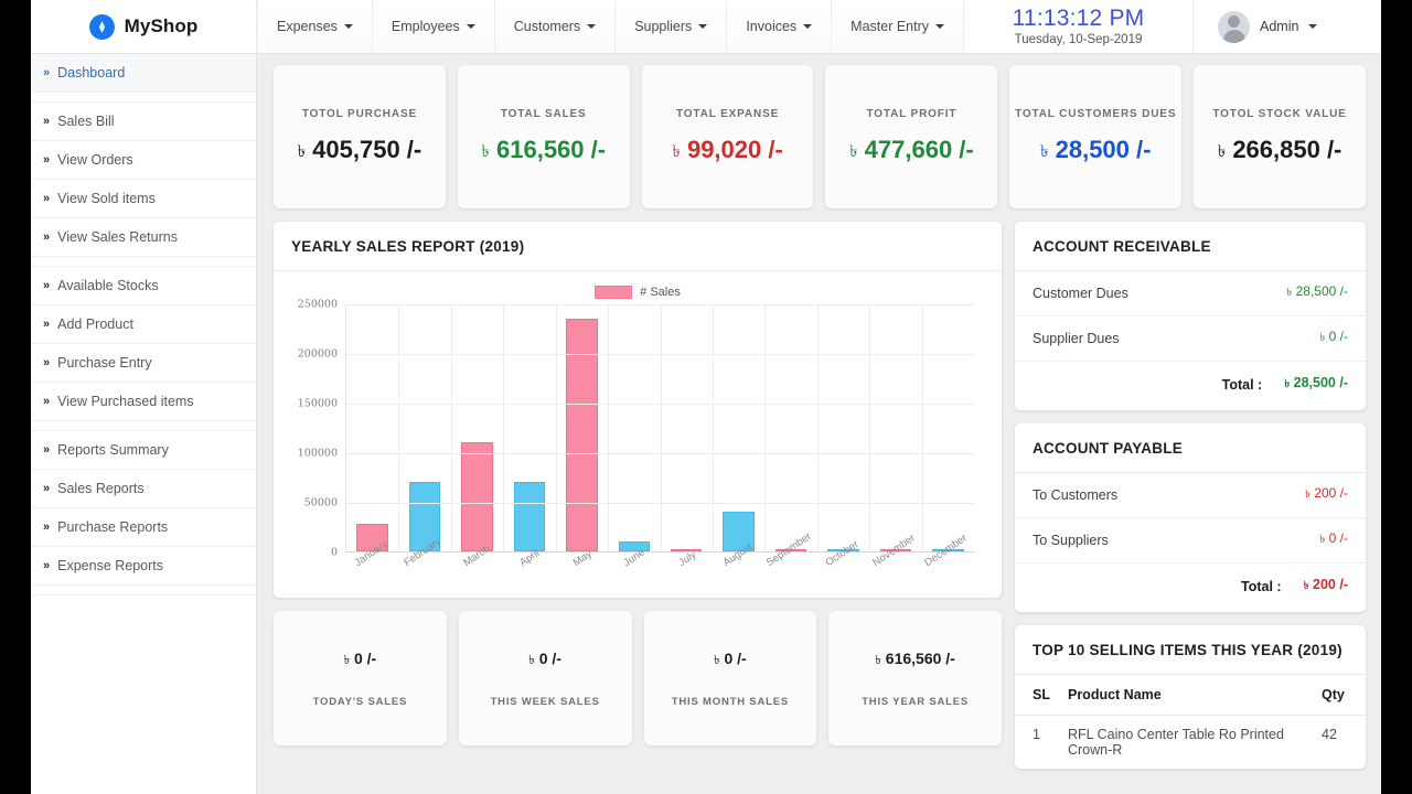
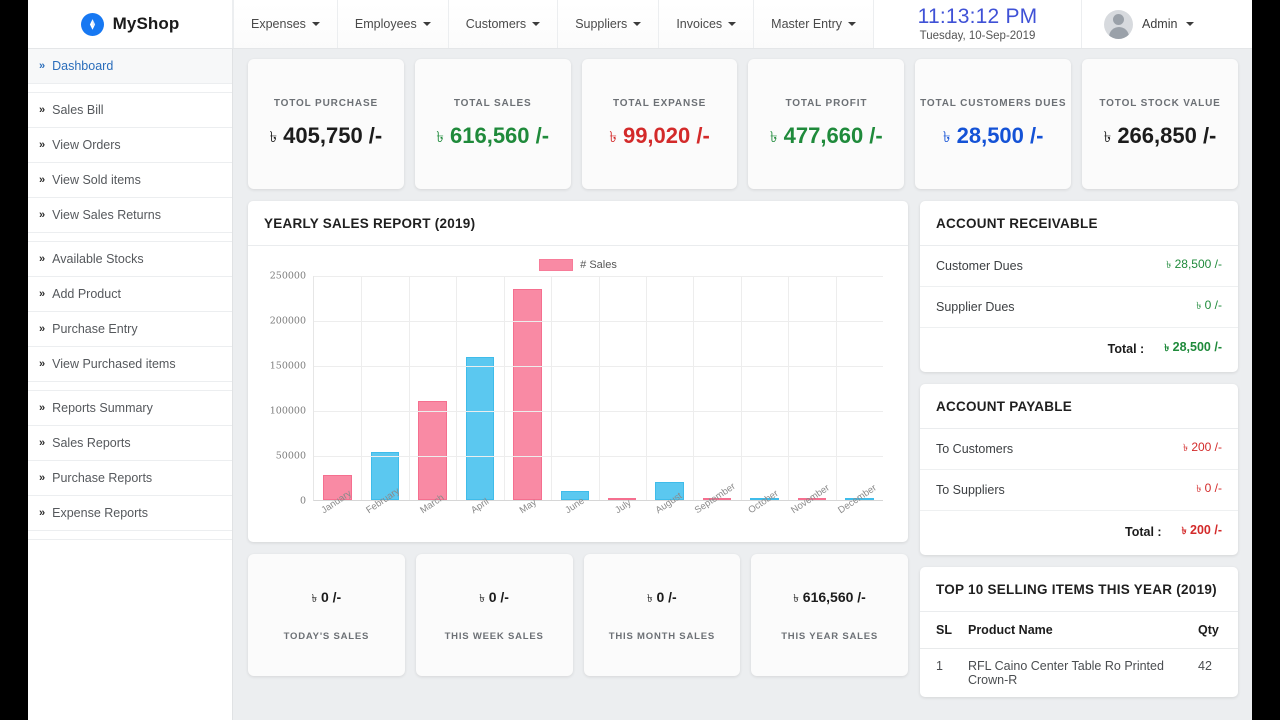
February: 70000 -> 50000
April: 70000 -> 160000
August: 40000 -> 20000
